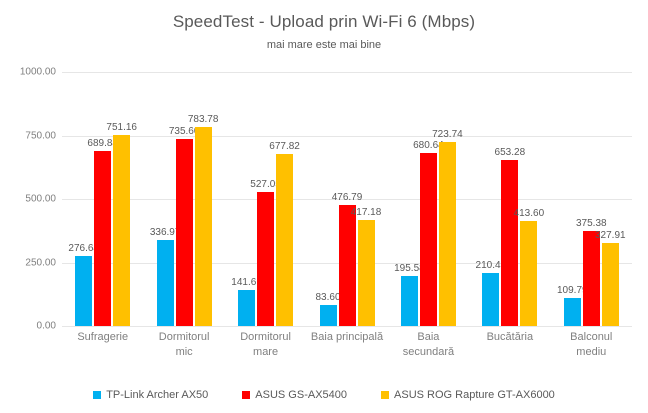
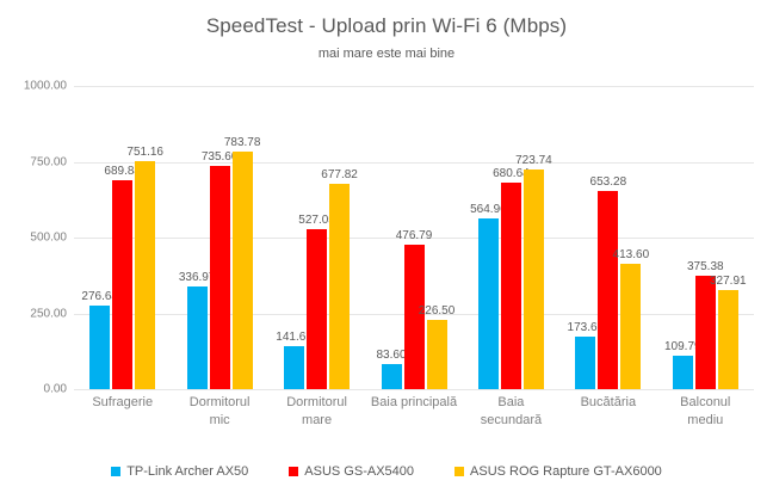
ASUS ROG Rapture GT-AX6000/Baia principală: 417.18 -> 226.50
TP-Link Archer AX50/Baia secundară: 195.58 -> 564.96
TP-Link Archer AX50/Bucătăria: 210.42 -> 173.67
